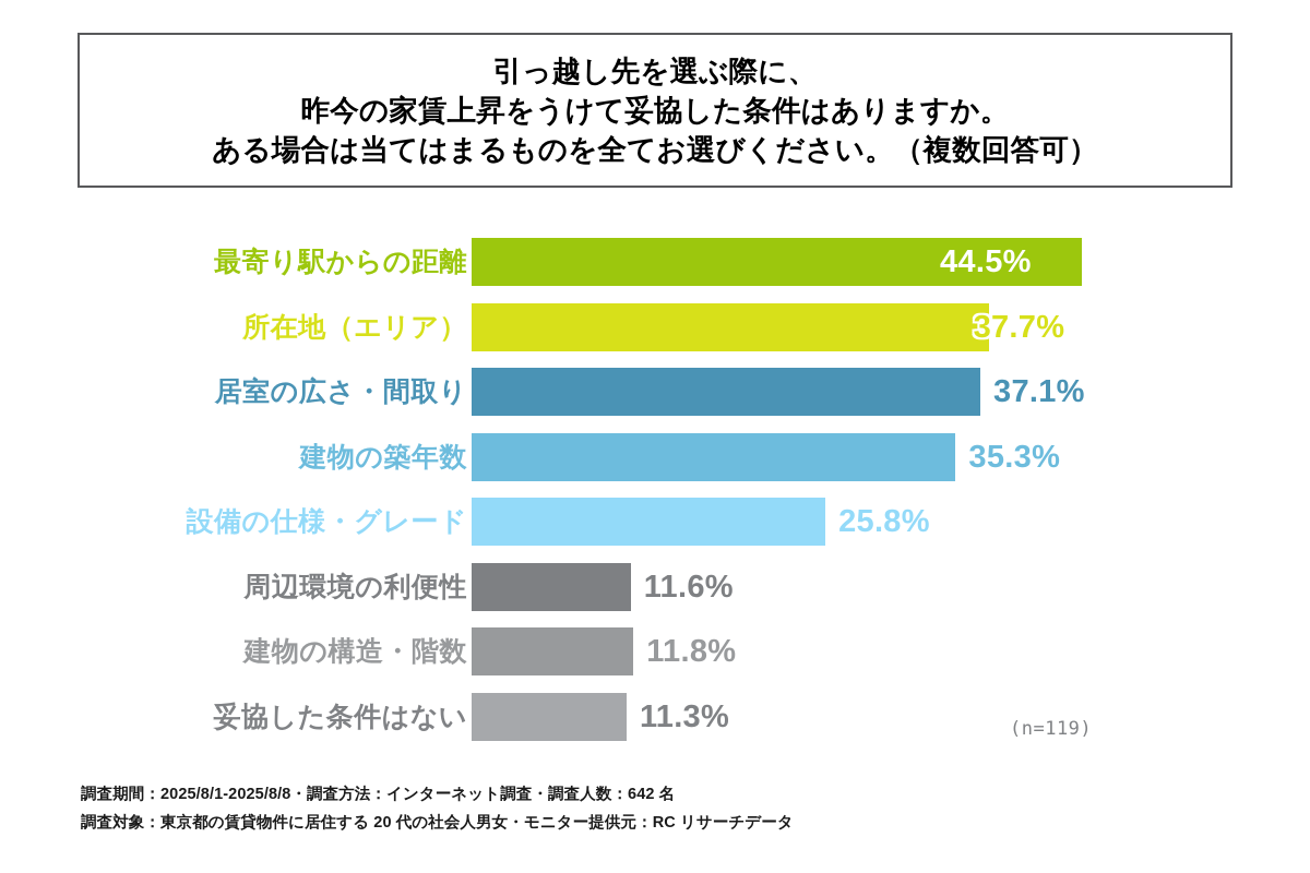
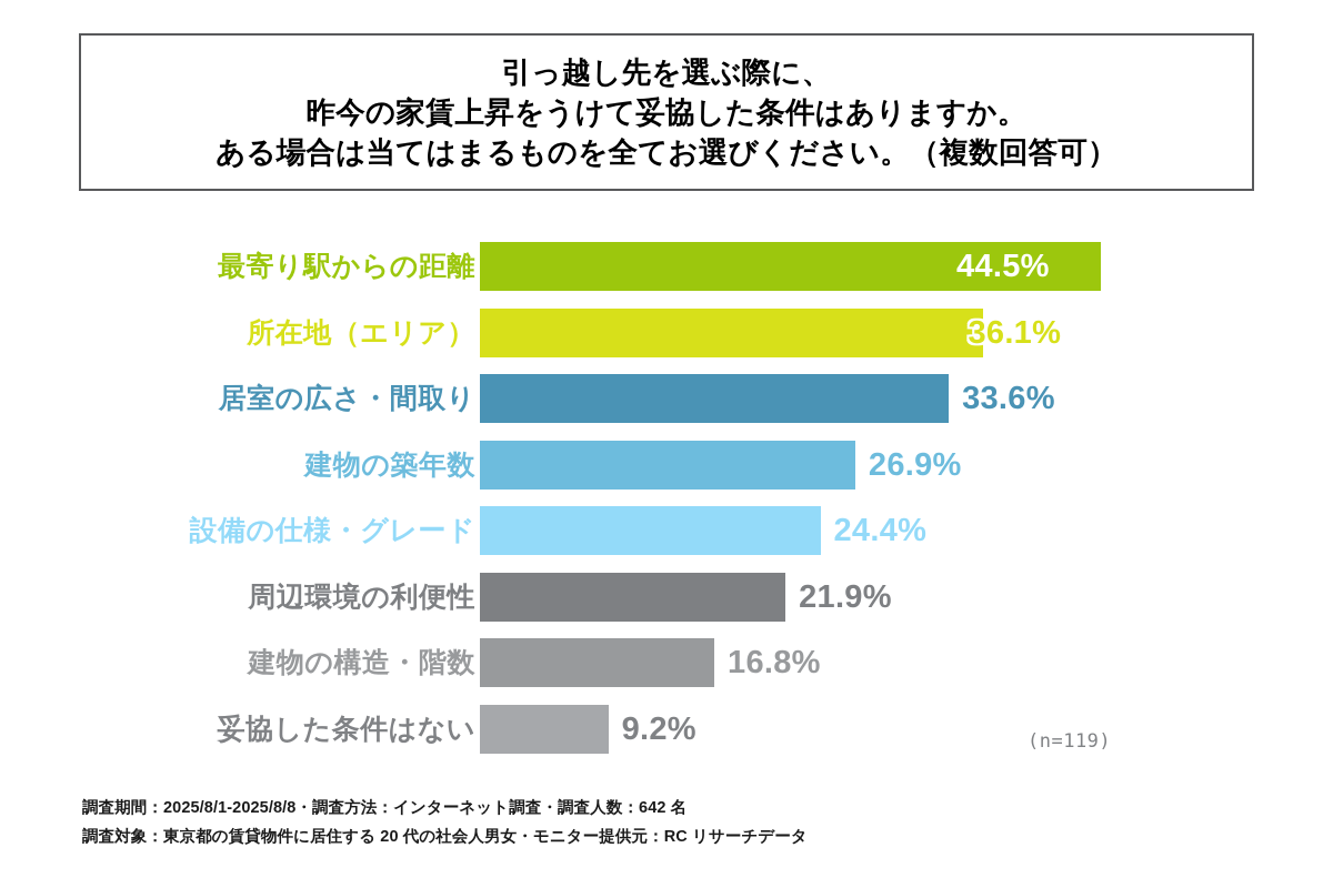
所在地（エリア）: 37.7% -> 36.1%
居室の広さ・間取り: 37.1% -> 33.6%
建物の築年数: 35.3% -> 26.9%
設備の仕様・グレード: 25.8% -> 24.4%
周辺環境の利便性: 11.6% -> 21.9%
建物の構造・階数: 11.8% -> 16.8%
妥協した条件はない: 11.3% -> 9.2%
